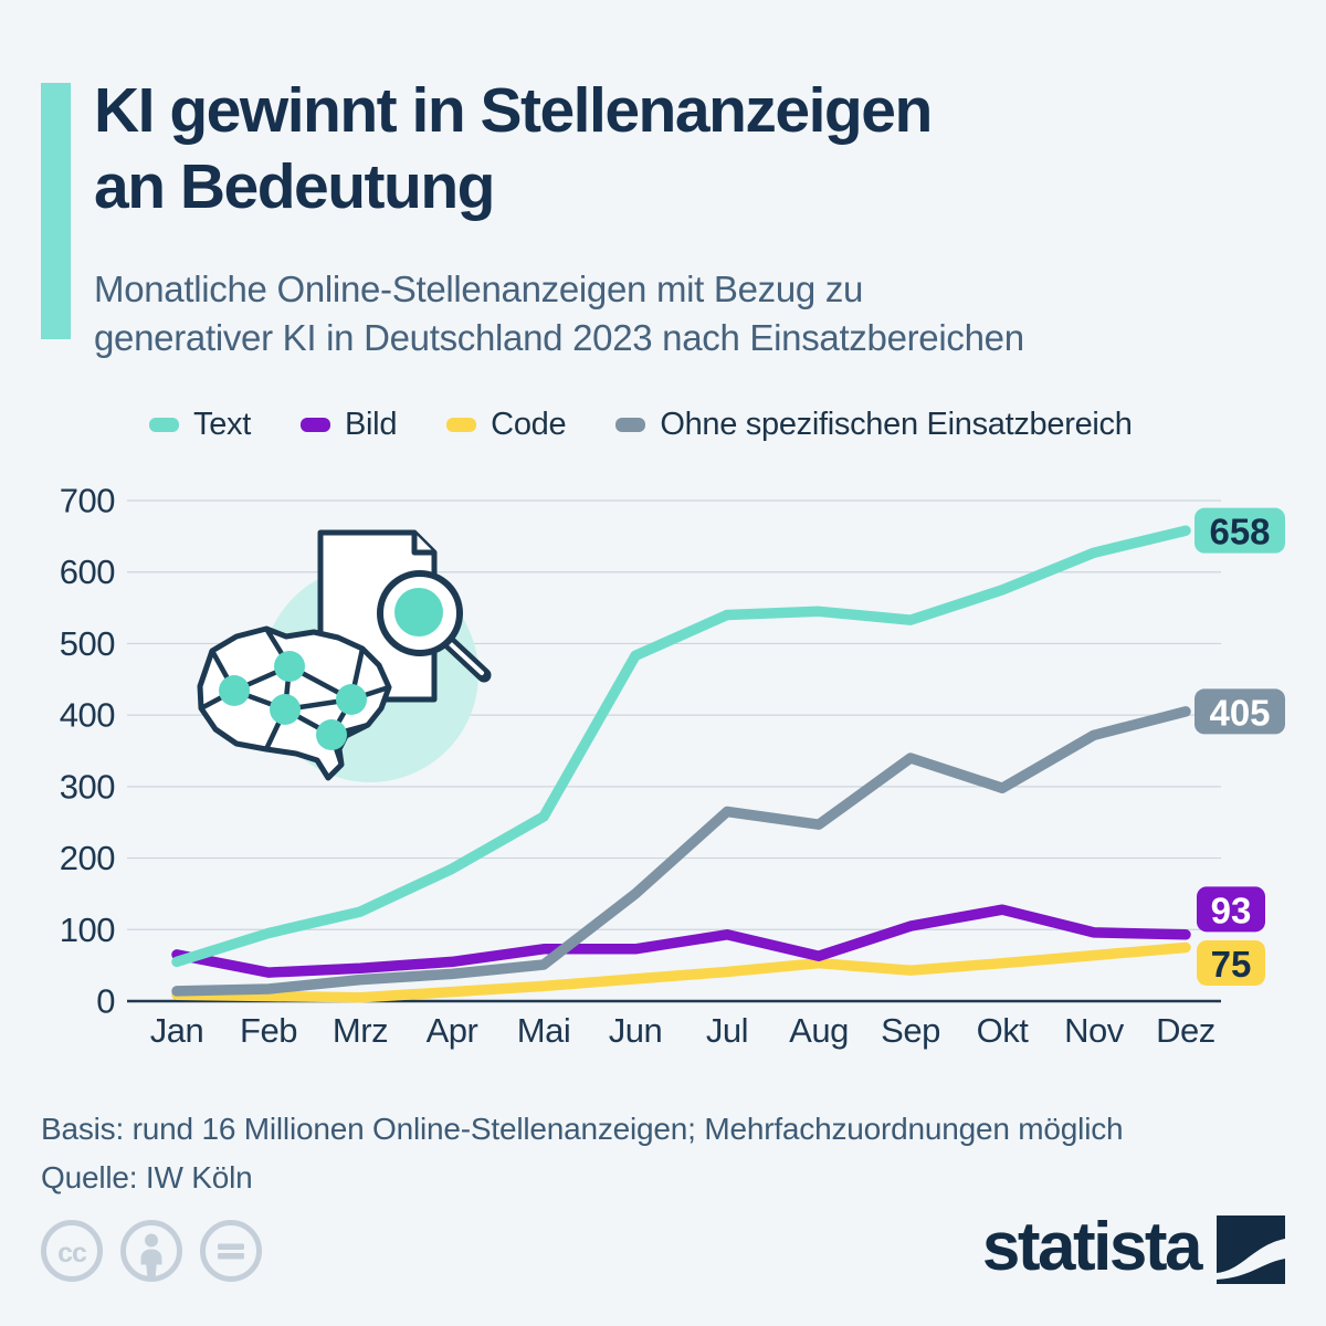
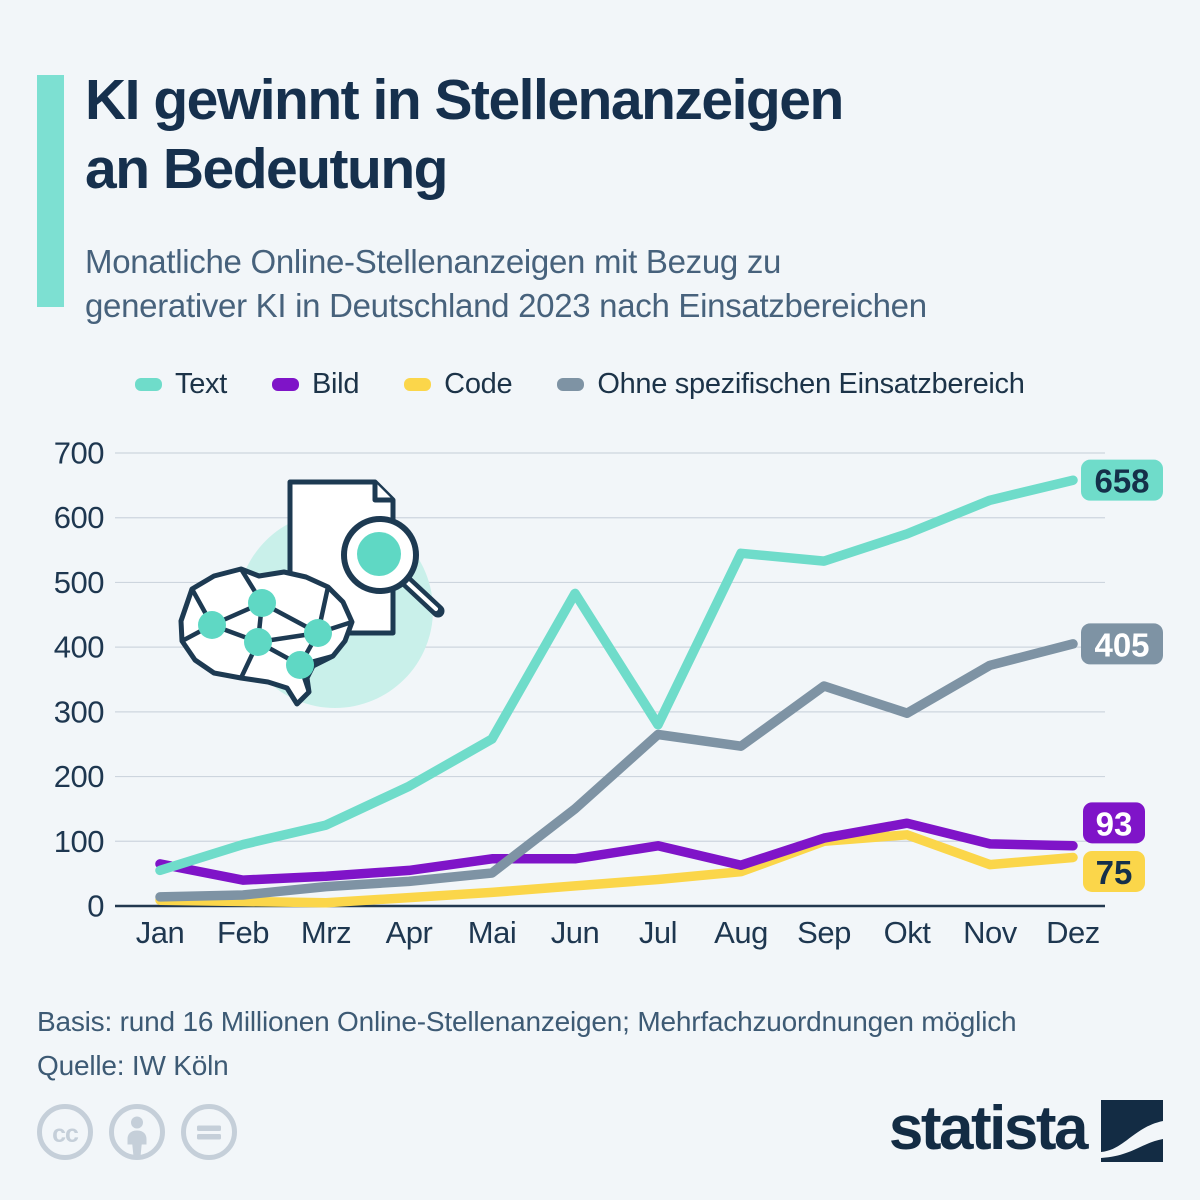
Text/Jul: 540 -> 280
Code/Sep: 40 -> 100
Code/Okt: 50 -> 110
